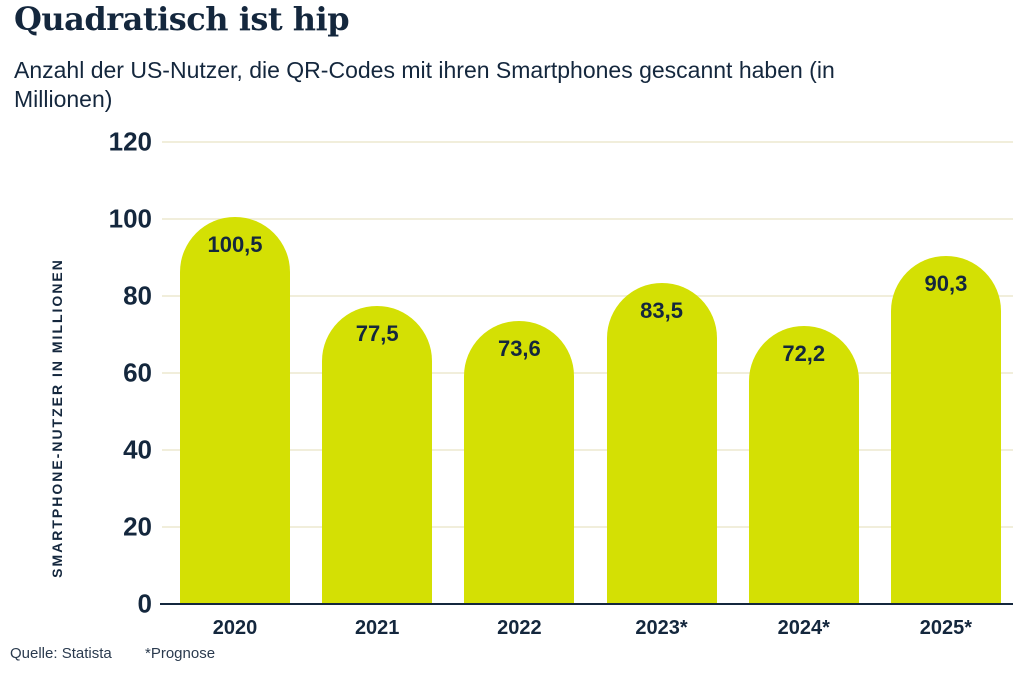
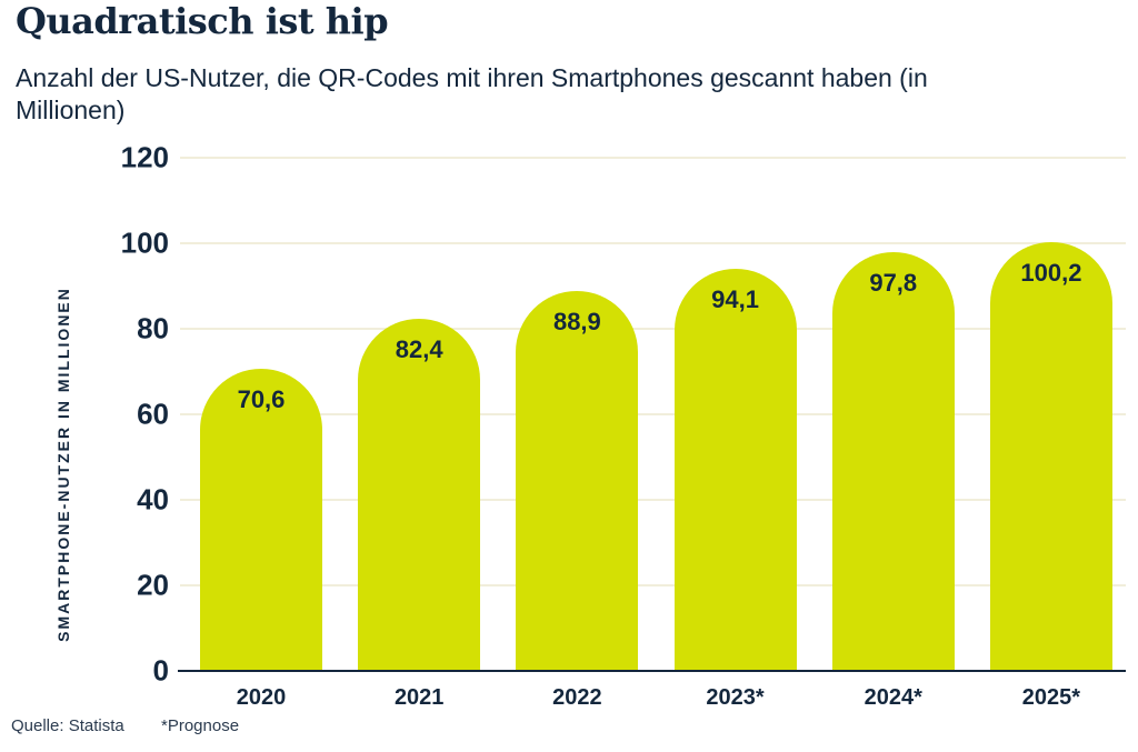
2020: 100,5 -> 70,6
2021: 77,5 -> 82,4
2022: 73,6 -> 88,9
2023*: 83,5 -> 94,1
2024*: 72,2 -> 97,8
2025*: 90,3 -> 100,2
